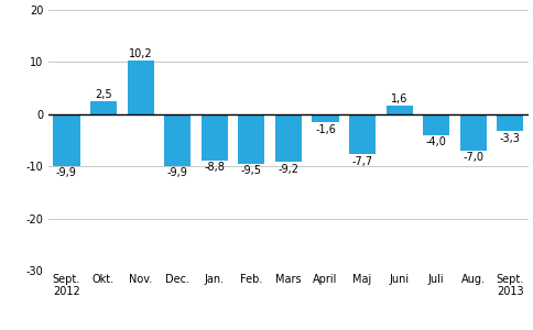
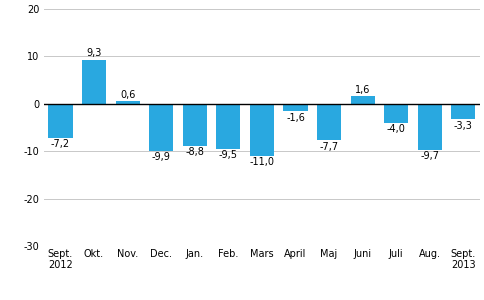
Sept. 2012: -9,9 -> -7,2
Okt.: 2,5 -> 9,3
Nov.: 10,2 -> 0,6
Mars: -9,2 -> -11,0
Aug.: -7,0 -> -9,7
